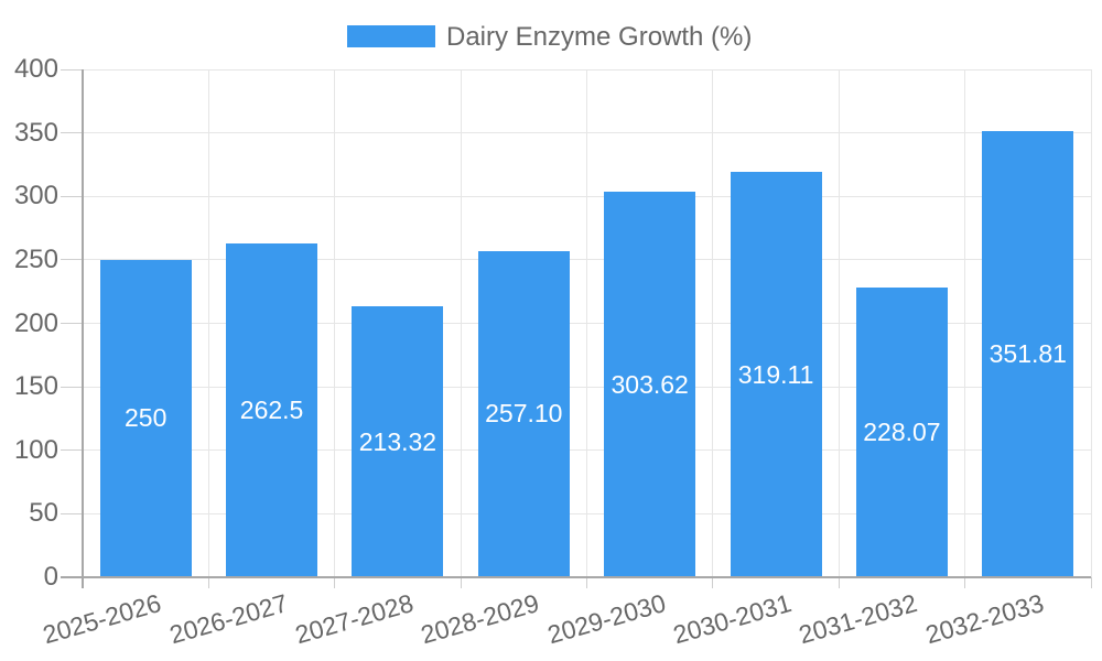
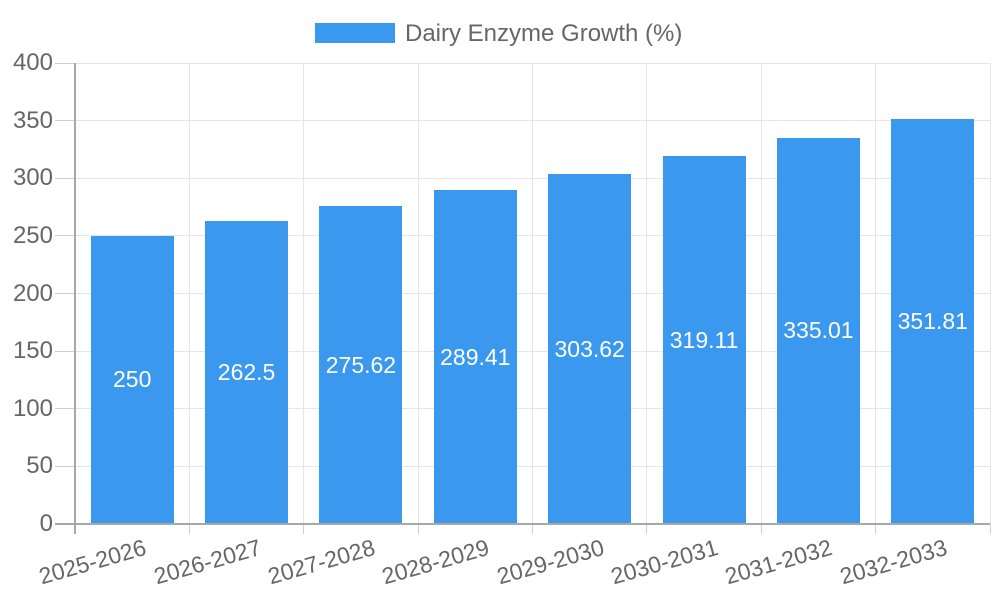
2027-2028: 213.32 -> 275.62
2028-2029: 257.10 -> 289.41
2031-2032: 228.07 -> 335.01
